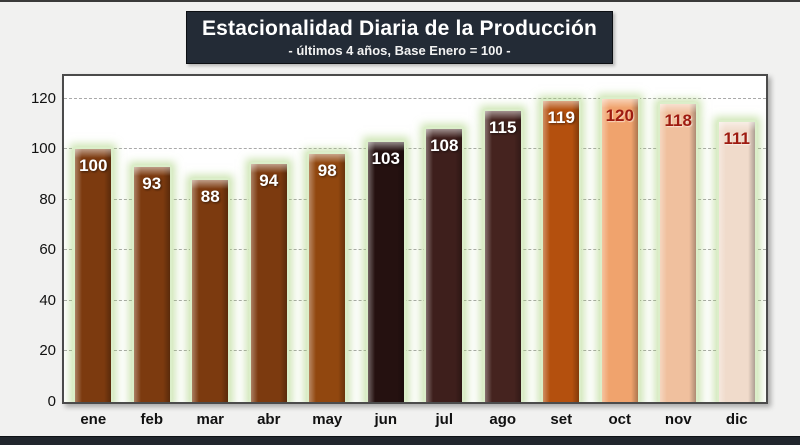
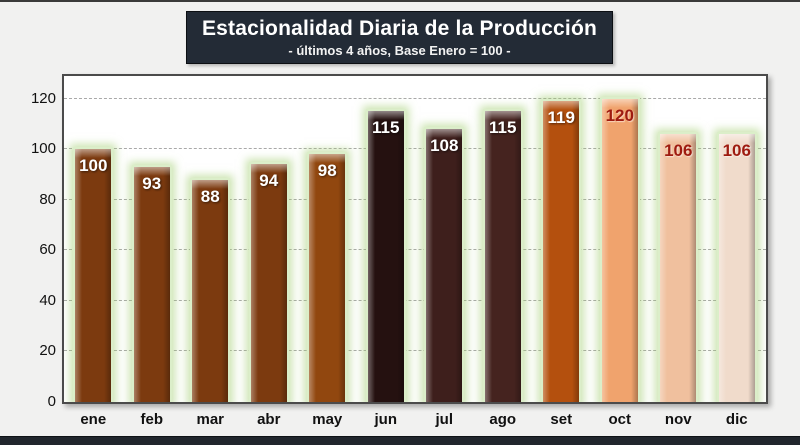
jun: 103 -> 115
nov: 118 -> 106
dic: 111 -> 106
